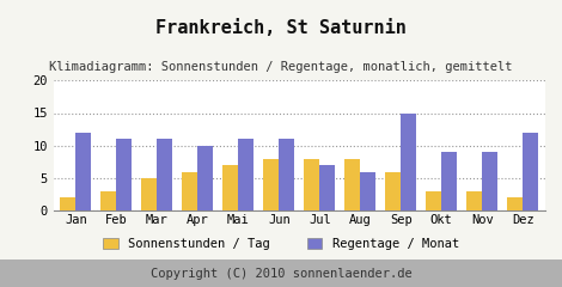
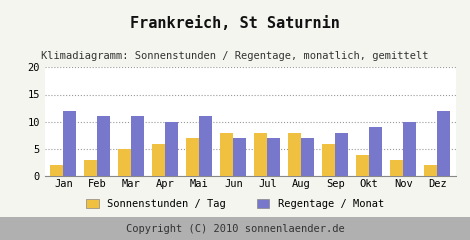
Regentage / Monat/Jun: 11 -> 7
Regentage / Monat/Aug: 6 -> 7
Regentage / Monat/Sep: 15 -> 8
Sonnenstunden / Tag/Okt: 3 -> 4
Regentage / Monat/Nov: 9 -> 10
